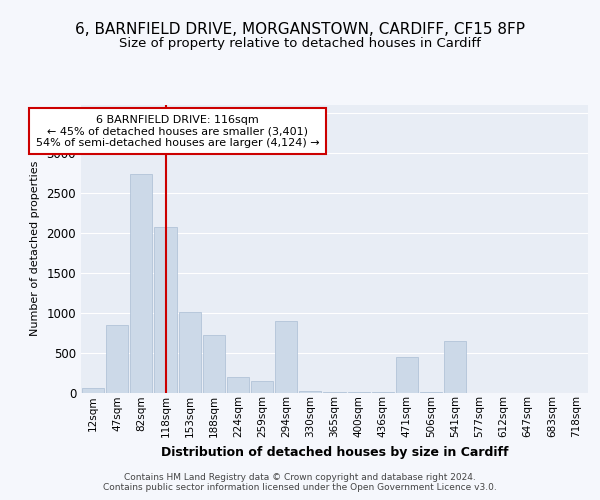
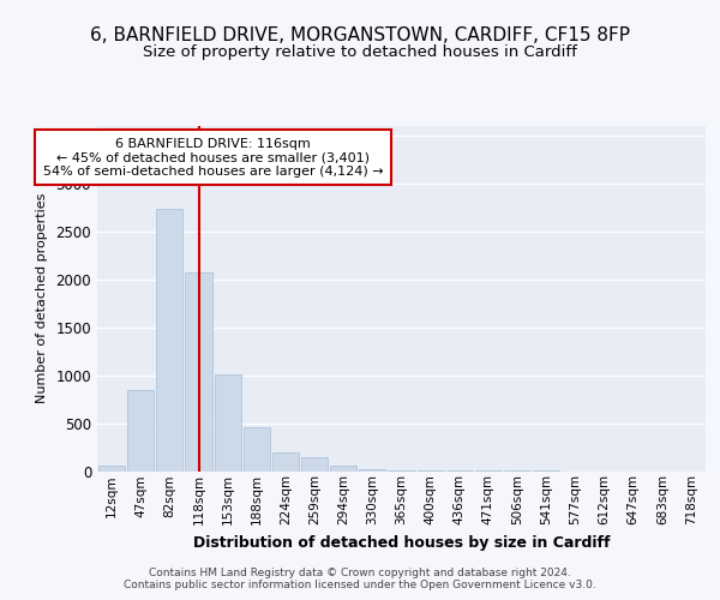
188sqm: 720 -> 460
294sqm: 900 -> 60
471sqm: 440 -> 0
541sqm: 640 -> 0
